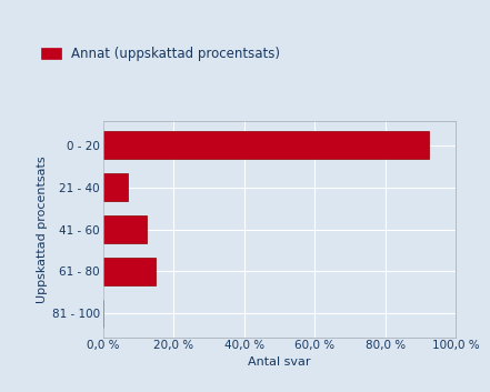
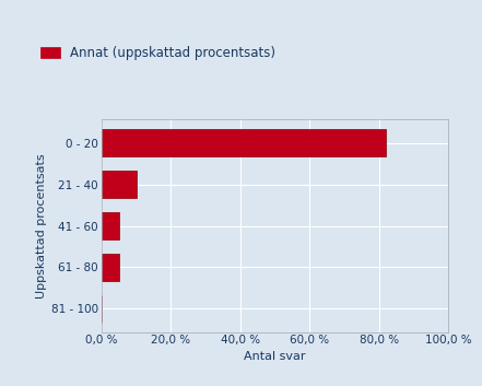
0 - 20: 92,5 % -> 82,1 %
21 - 40: 7,0 % -> 10,3 %
41 - 60: 12,5 % -> 5,1 %
61 - 80: 15,0 % -> 5,1 %
